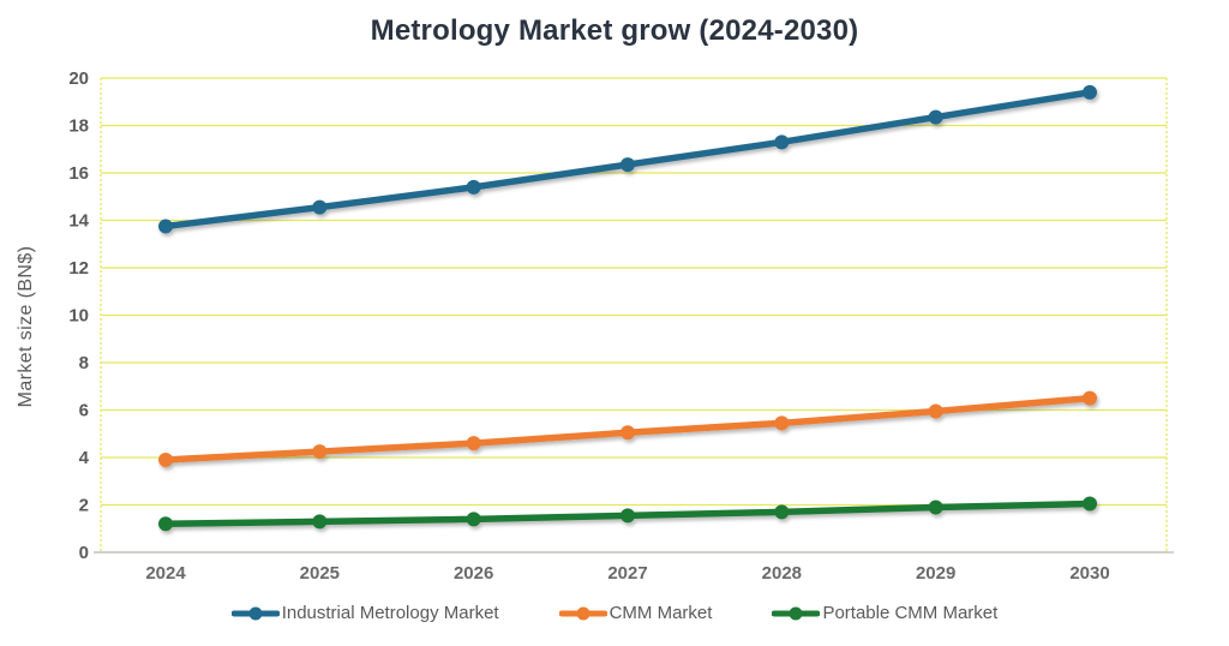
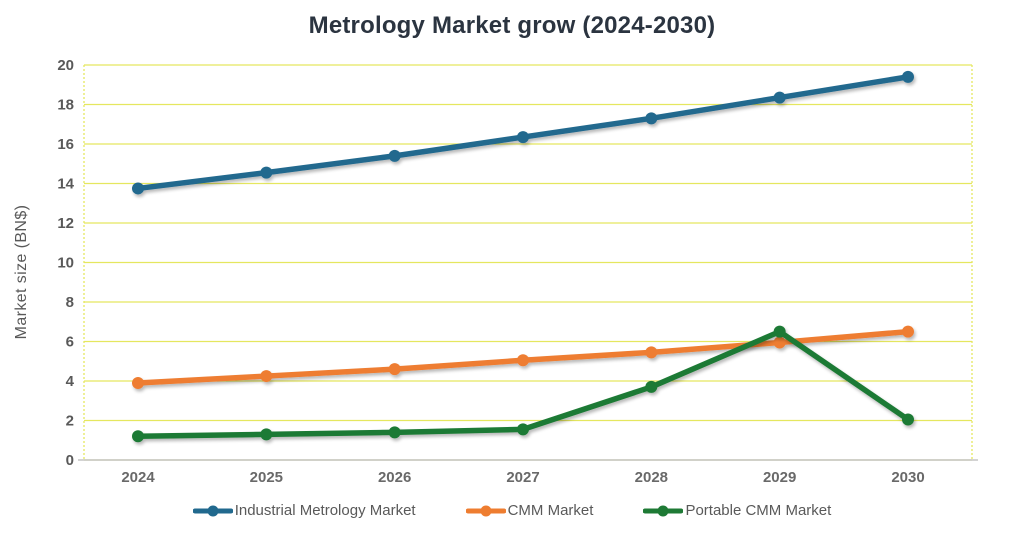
Portable CMM Market/2028: 1.7 -> 3.7
Portable CMM Market/2029: 1.9 -> 6.5
